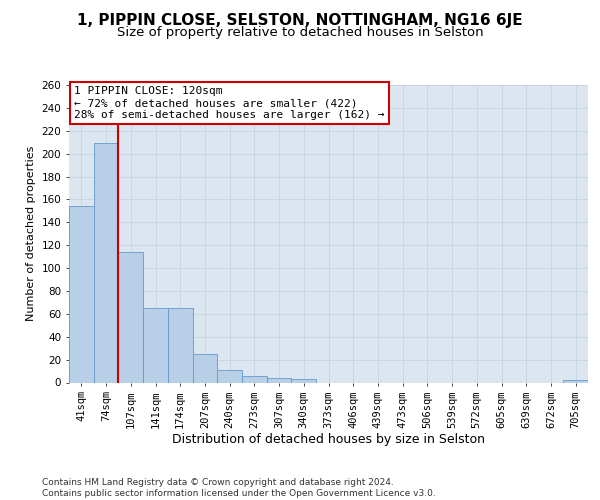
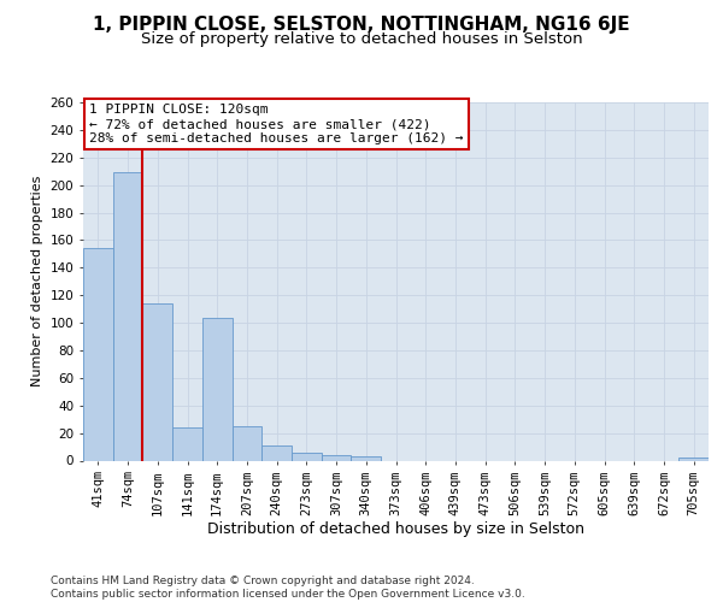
141sqm: 65 -> 24
174sqm: 65 -> 104
